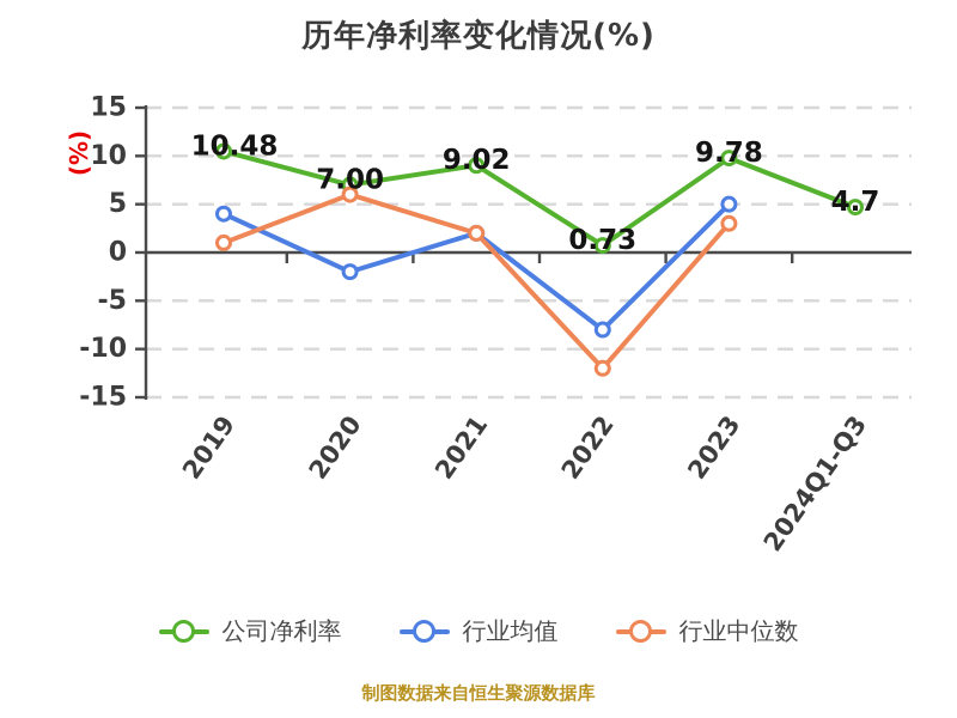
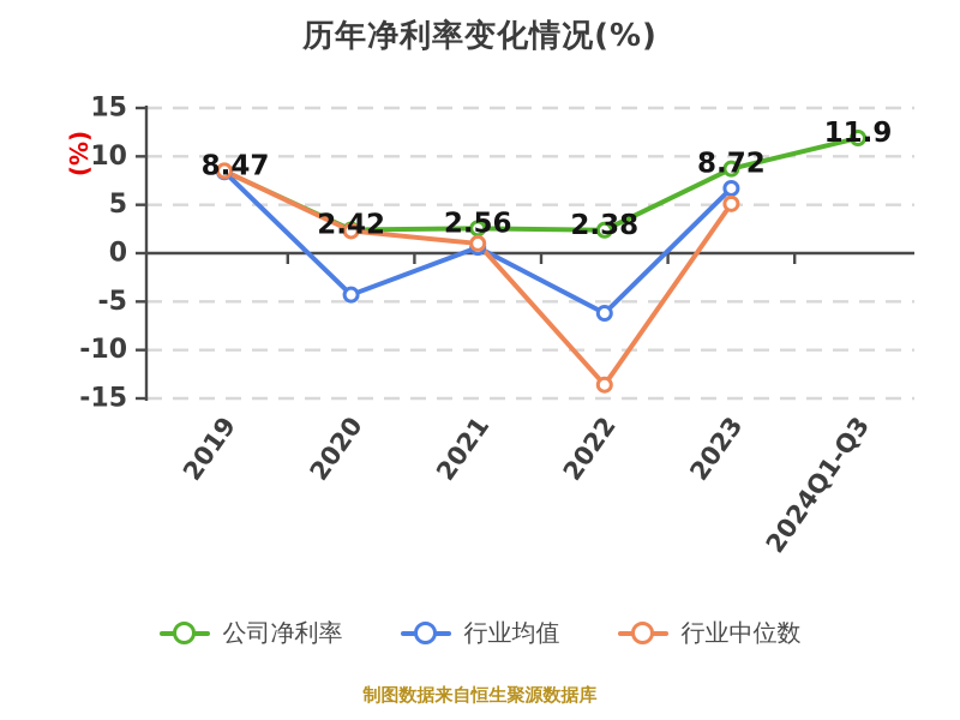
公司净利率/2019: 10.48 -> 8.47
行业均值/2019: 4 -> 8
行业中位数/2019: 1 -> 8
公司净利率/2020: 7.00 -> 2.42
行业均值/2020: -2 -> -4
行业中位数/2020: 6 -> 2
公司净利率/2021: 9.02 -> 2.56
行业均值/2021: 2 -> 1
行业中位数/2021: 2 -> 1
公司净利率/2022: 0.73 -> 2.38
行业均值/2022: -8 -> -6
行业中位数/2022: -12 -> -14
公司净利率/2023: 9.78 -> 8.72
行业均值/2023: 5 -> 7
行业中位数/2023: 3 -> 5
公司净利率/2024Q1-Q3: 4.7 -> 11.9
